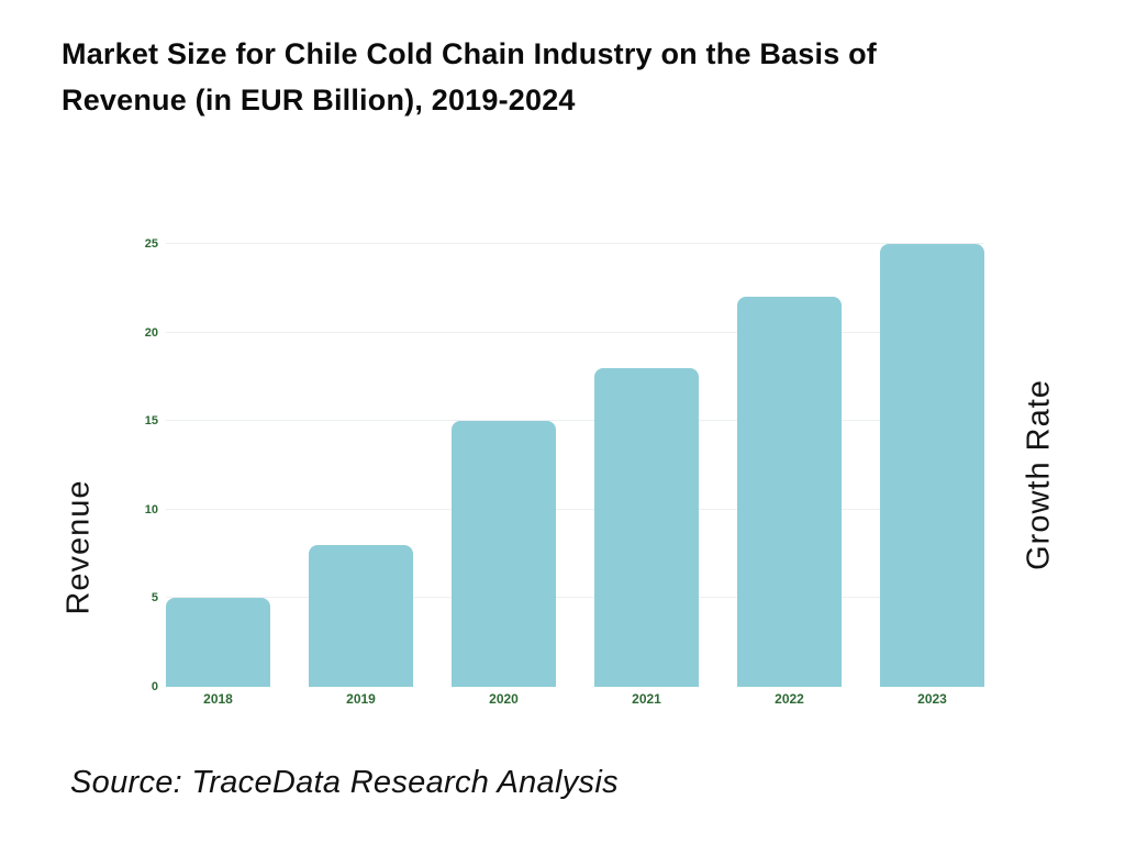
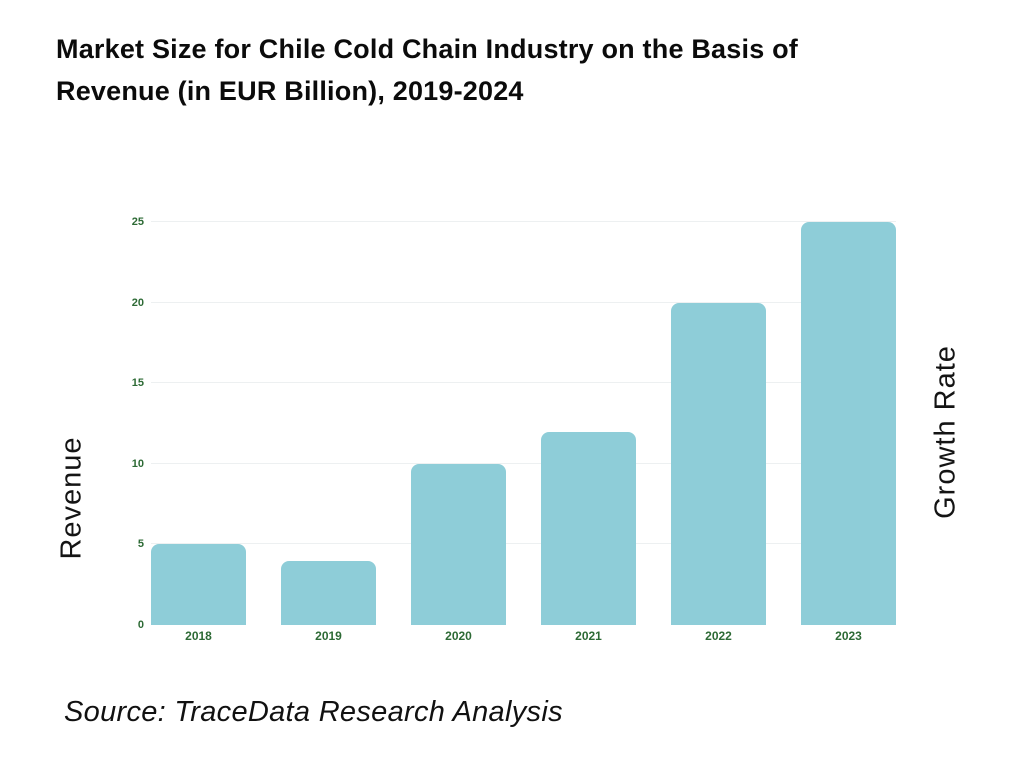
2019: 8 -> 4
2020: 15 -> 10
2021: 18 -> 12
2022: 22 -> 20
